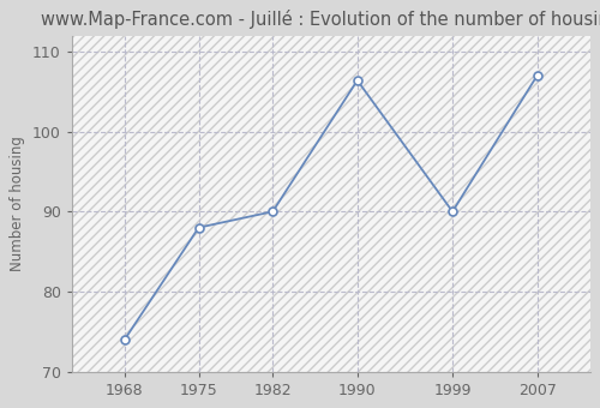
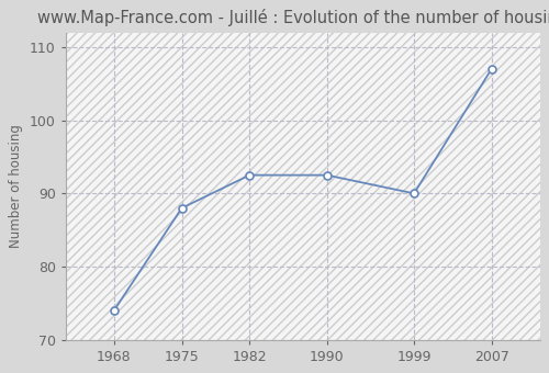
1982: 90.0 -> 92.5
1990: 106.4 -> 92.5
